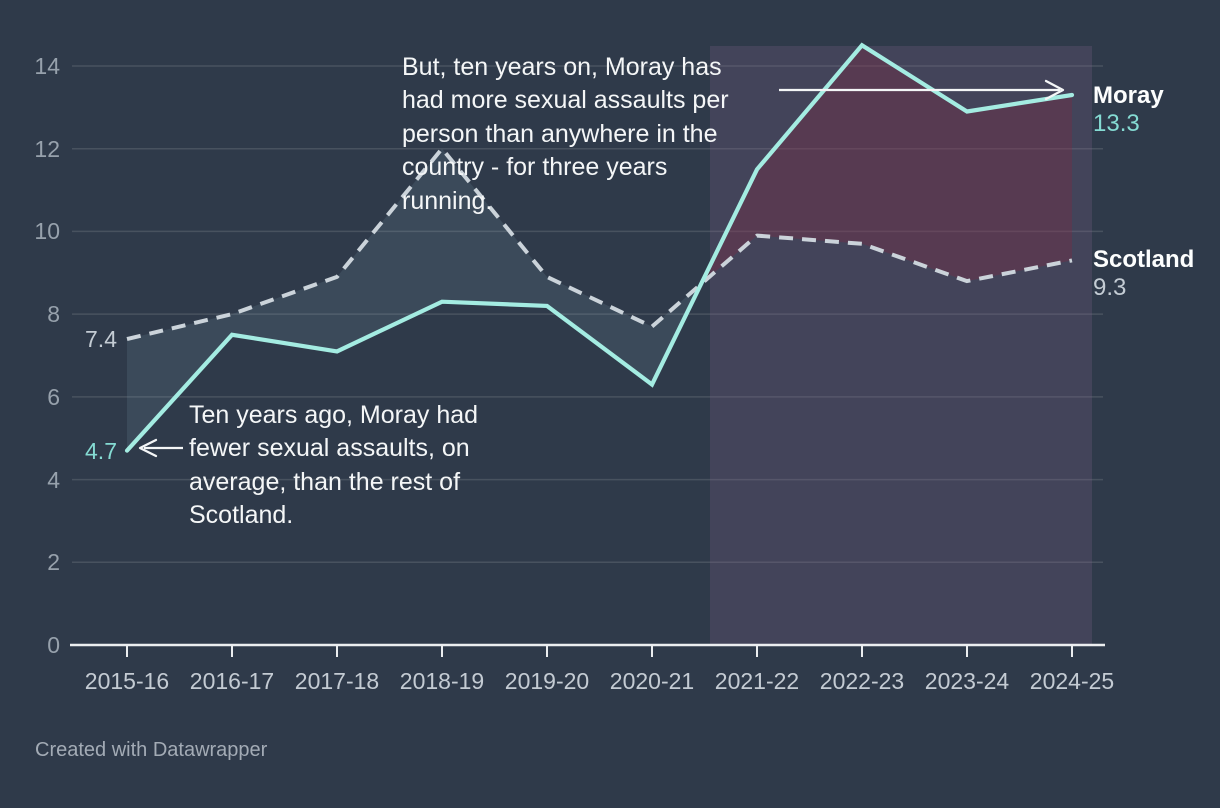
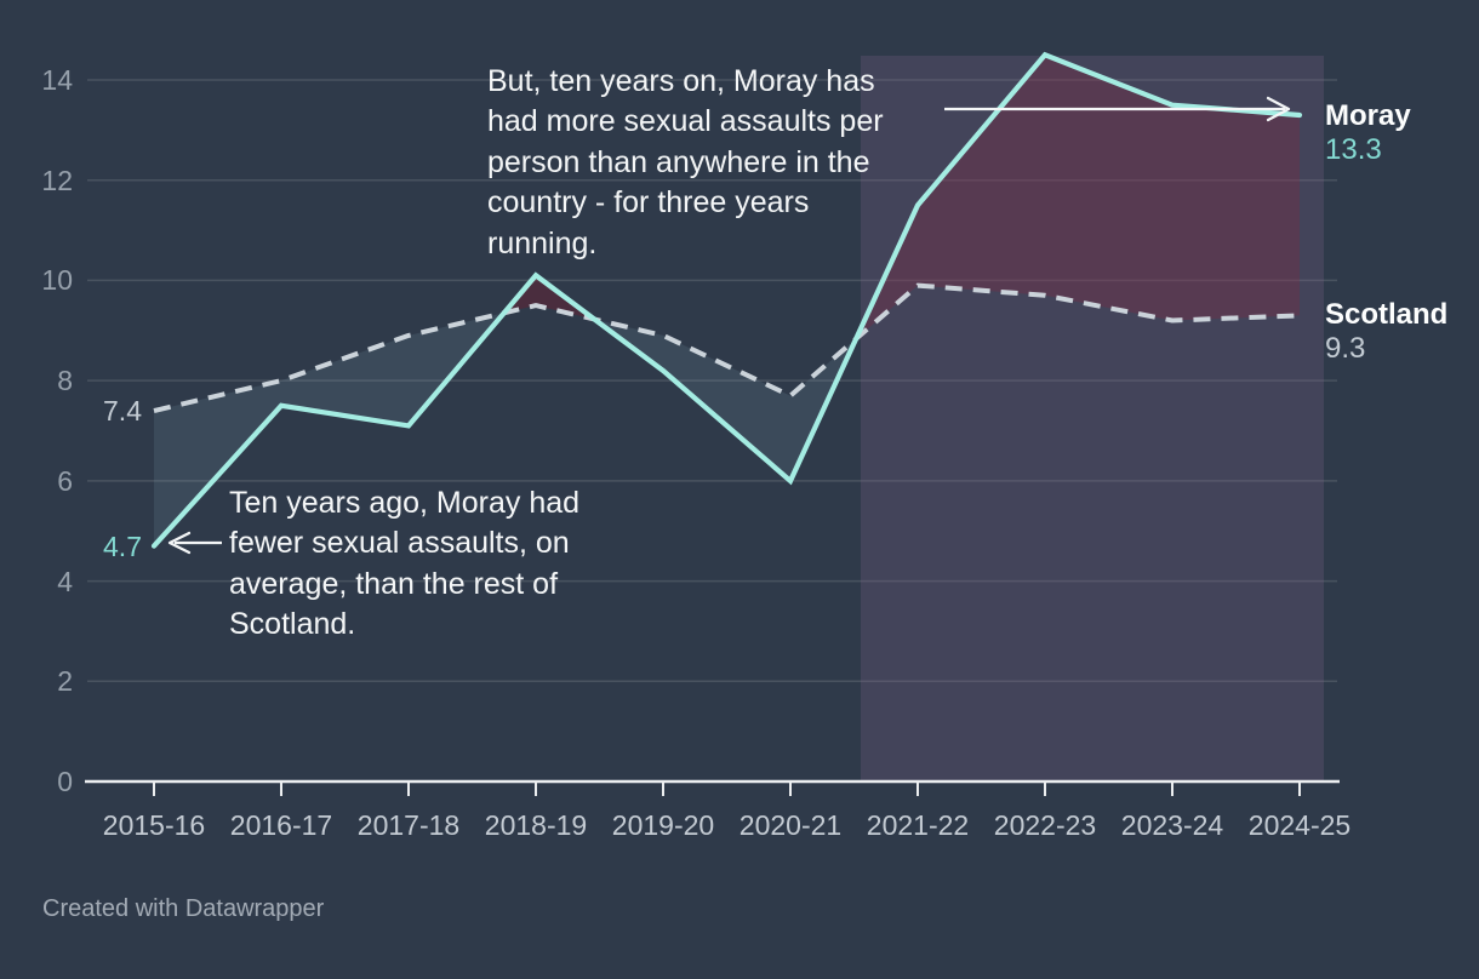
Moray/2018-19: 8.3 -> 10.1
Scotland/2018-19: 12.0 -> 9.5
Moray/2020-21: 6.3 -> 6.0
Moray/2023-24: 12.9 -> 13.5
Scotland/2023-24: 8.8 -> 9.2
